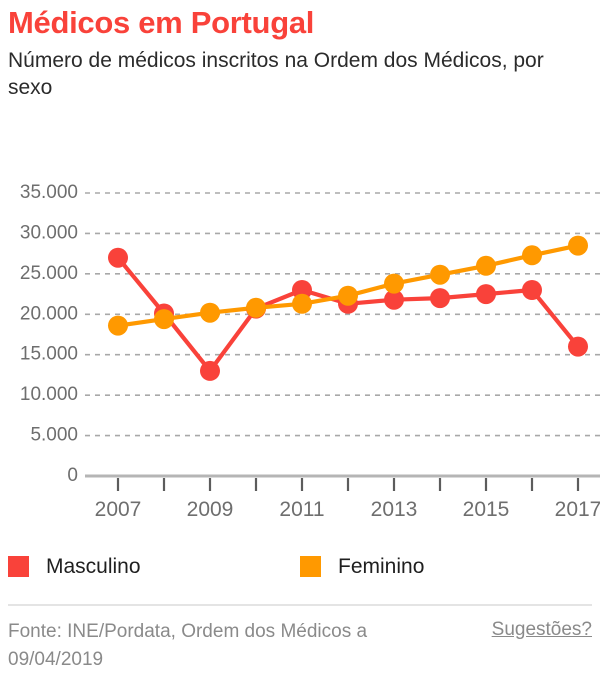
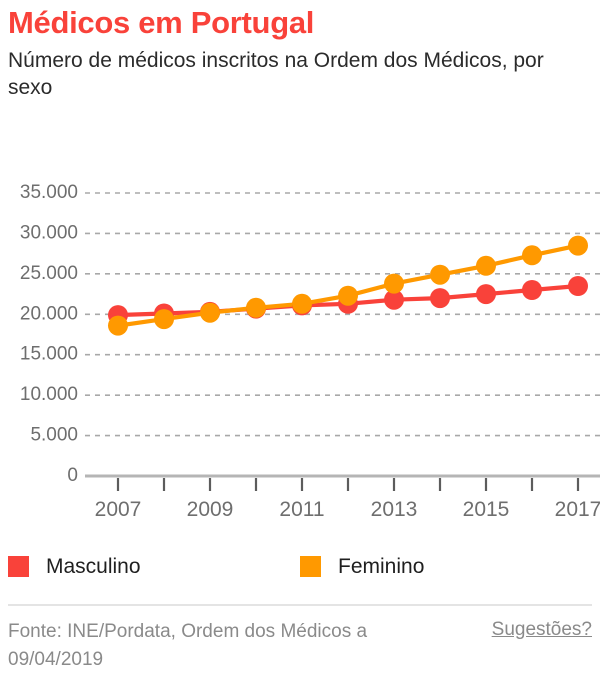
Masculino/2007: 27000 -> 20000
Masculino/2009: 13000 -> 20000
Masculino/2011: 23000 -> 21000
Masculino/2017: 16000 -> 24000
